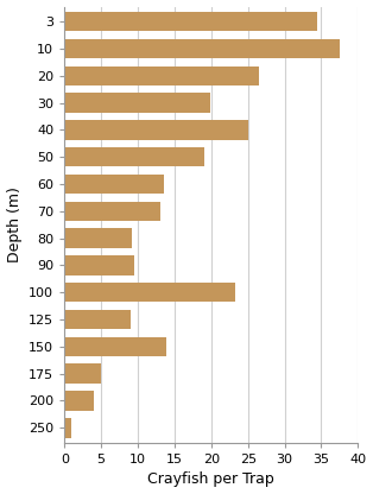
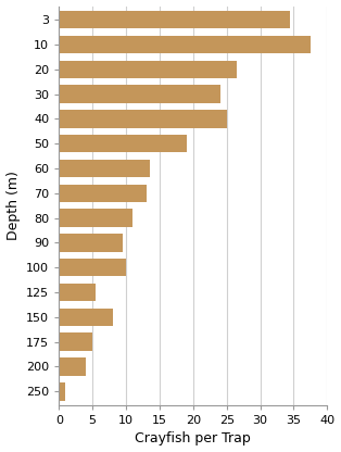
30: 19.8 -> 24.0
80: 9.2 -> 11.0
100: 23.2 -> 10.0
125: 9.0 -> 5.5
150: 13.8 -> 8.0
